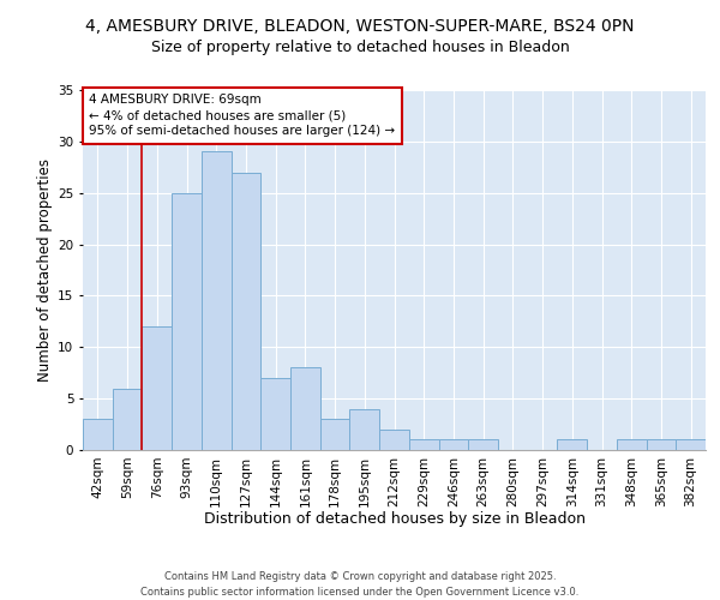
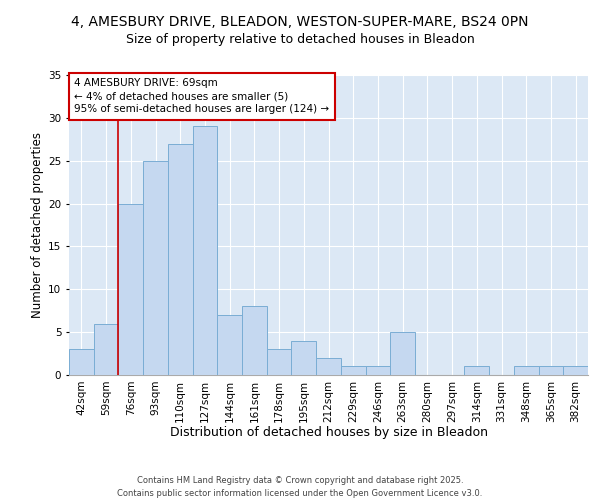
76sqm: 12 -> 20
110sqm: 29 -> 27
127sqm: 27 -> 29
263sqm: 1 -> 5
